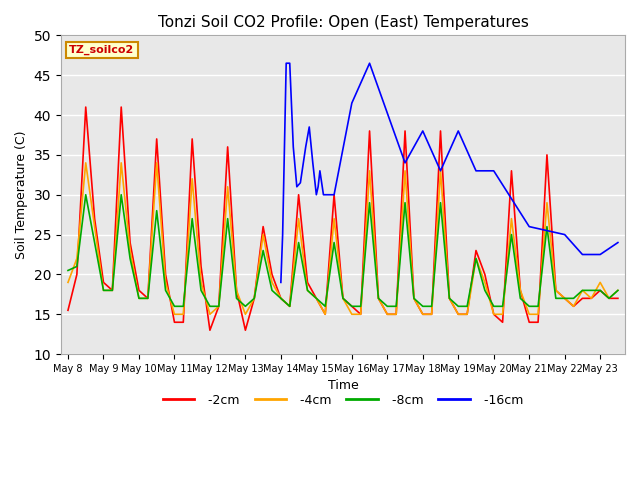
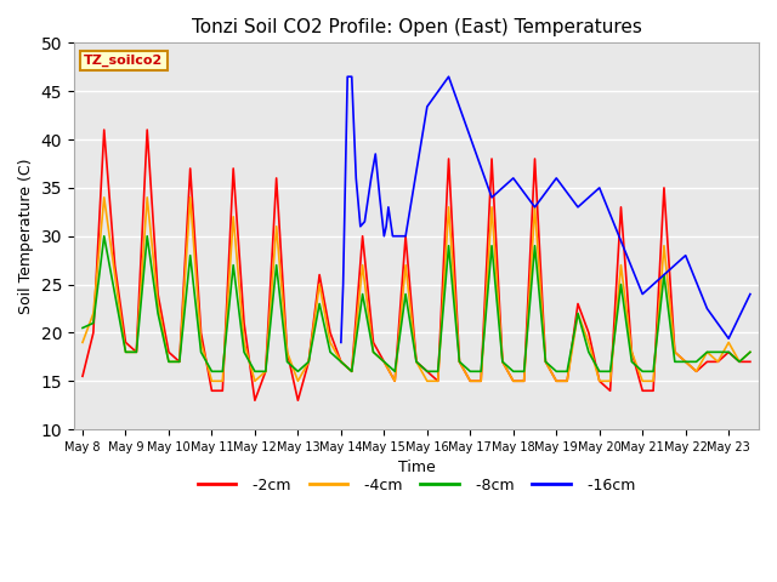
-16cm/May 16: 41.5 -> 43.4
-16cm/May 18: 38.0 -> 36.0
-16cm/May 19: 38.0 -> 36.0
-16cm/May 20: 33.0 -> 35.0
-16cm/May 21: 26.0 -> 24.0
-16cm/May 22: 25.0 -> 28.0
-16cm/May 23: 22.5 -> 19.4
